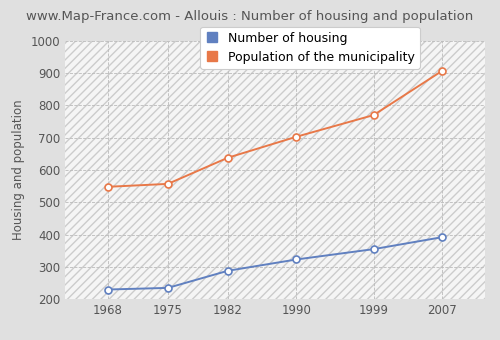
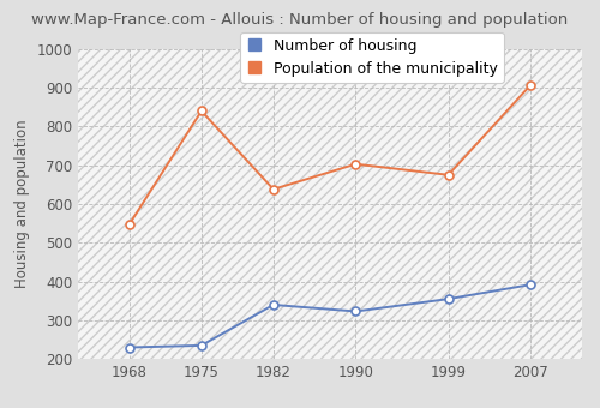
Population of the municipality/1975: 557 -> 840
Number of housing/1982: 288 -> 340
Population of the municipality/1999: 770 -> 675
